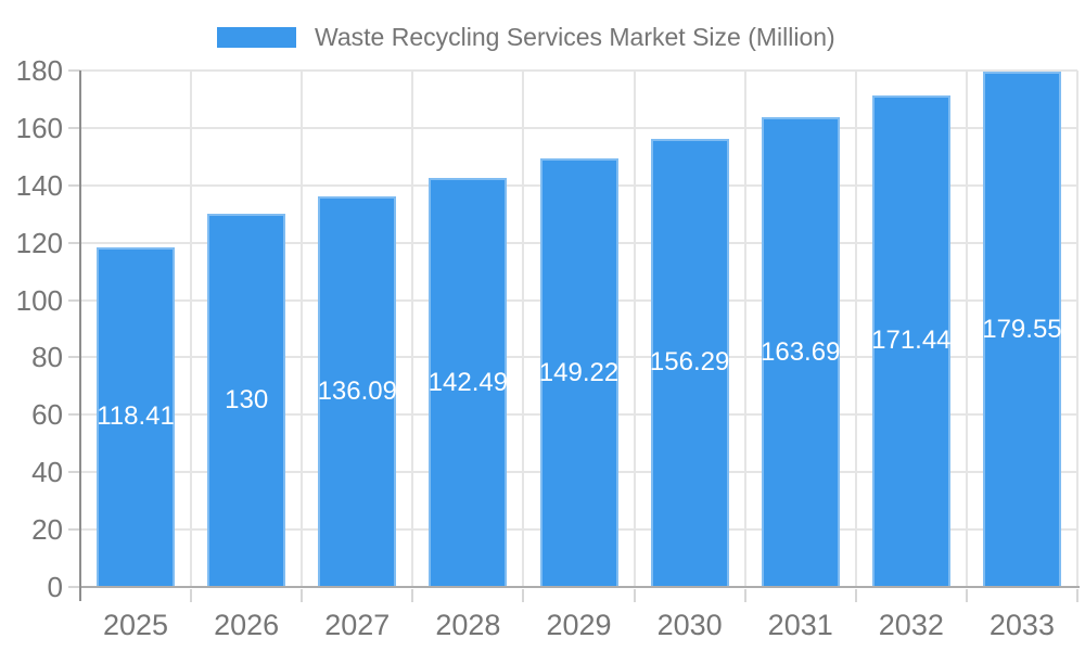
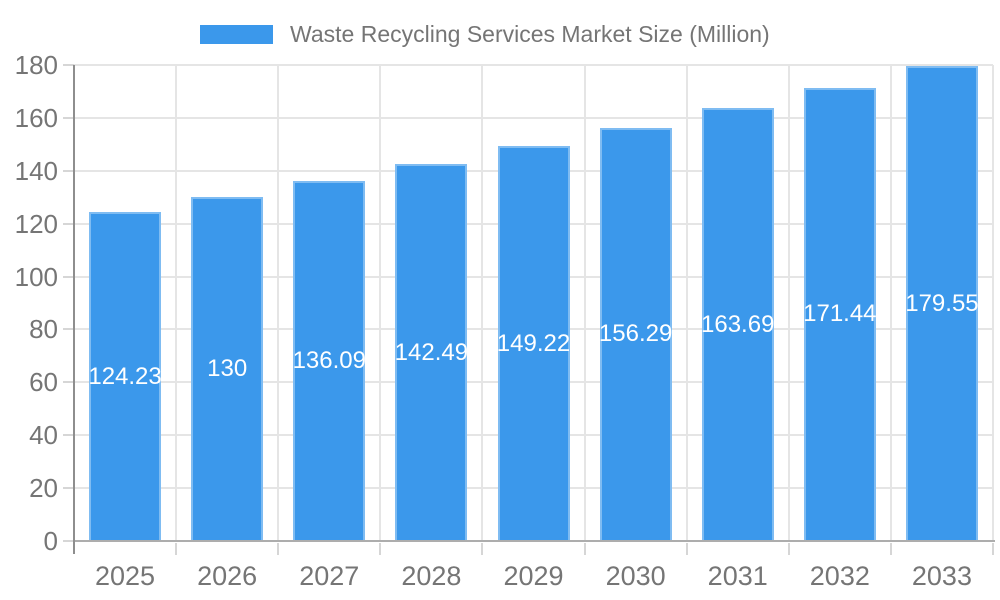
2025: 118.41 -> 124.23
